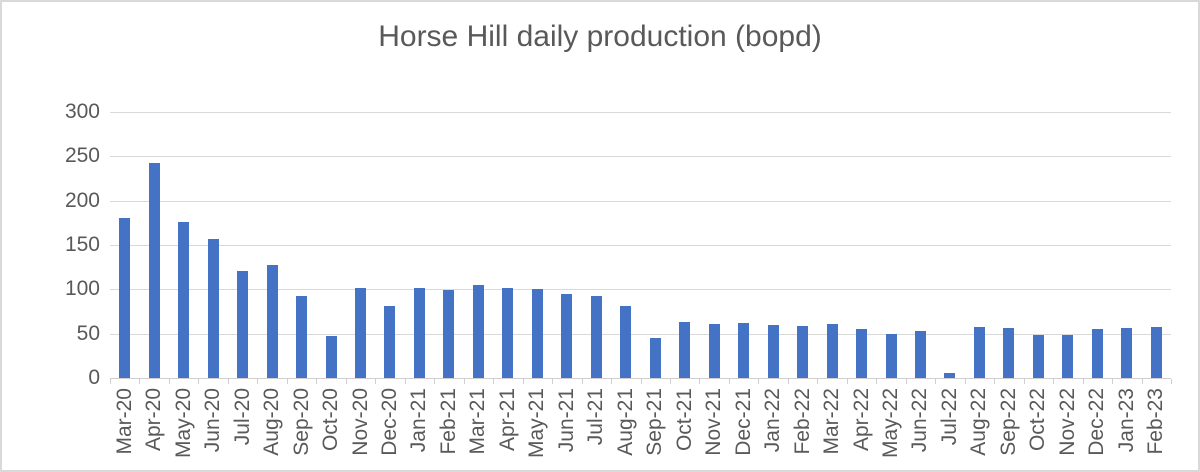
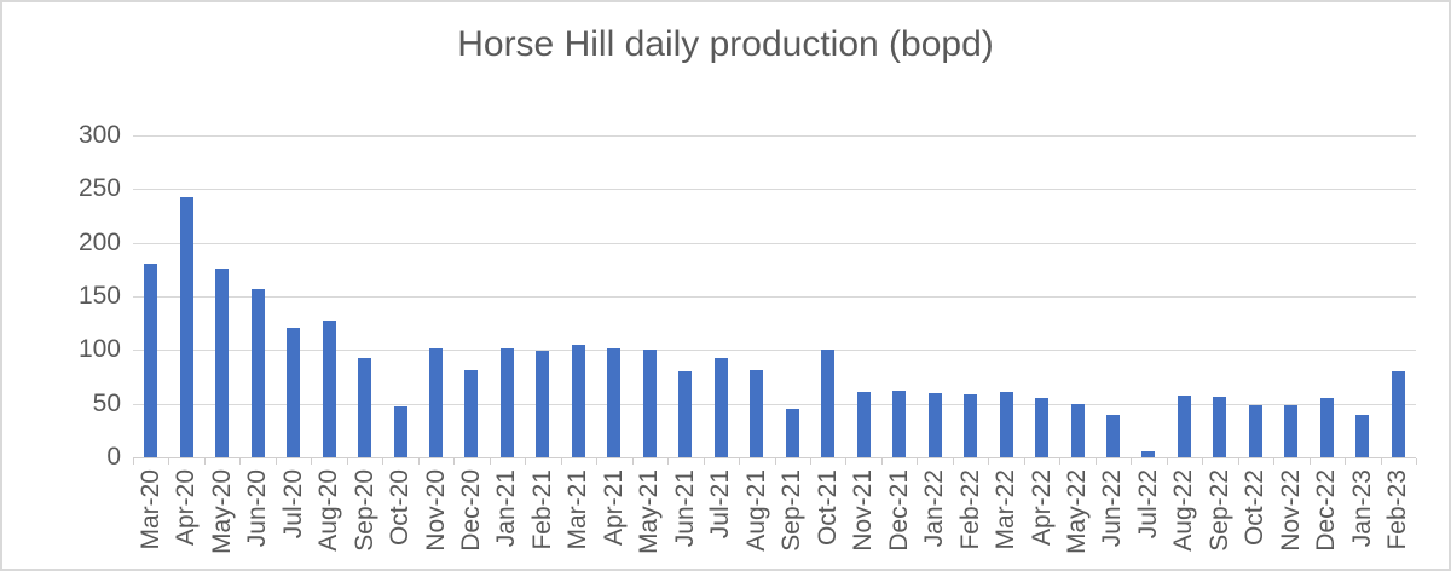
Jun-21: 100 -> 80
Oct-21: 60 -> 100
Jun-22: 50 -> 40
Jan-23: 60 -> 40
Feb-23: 60 -> 80
